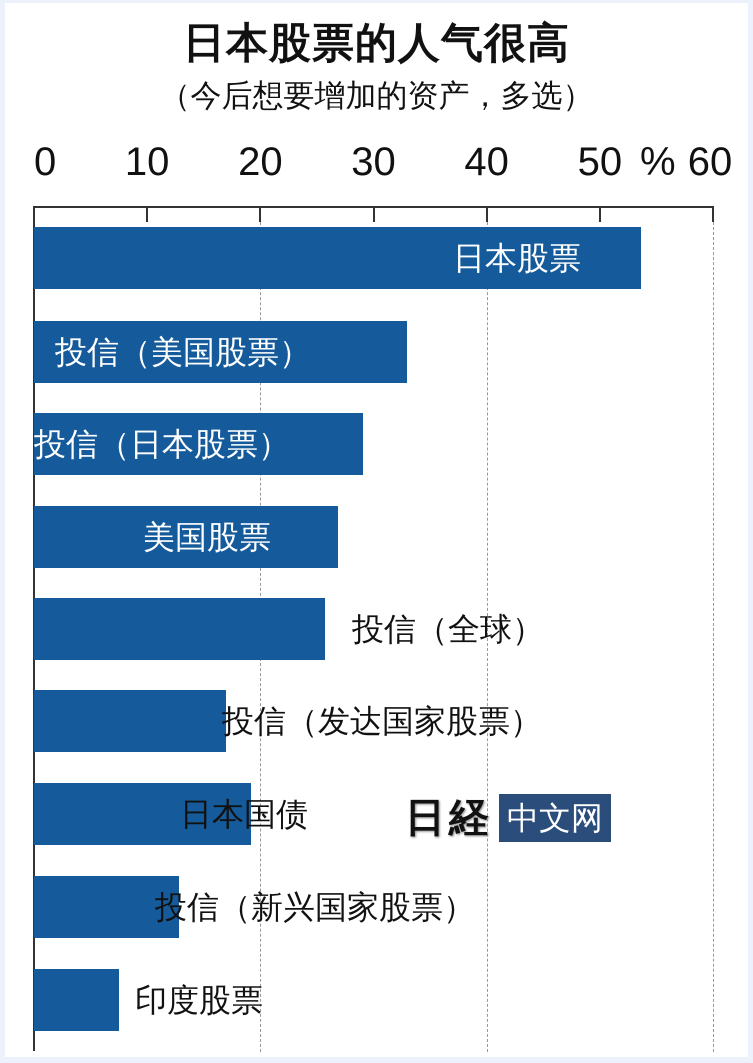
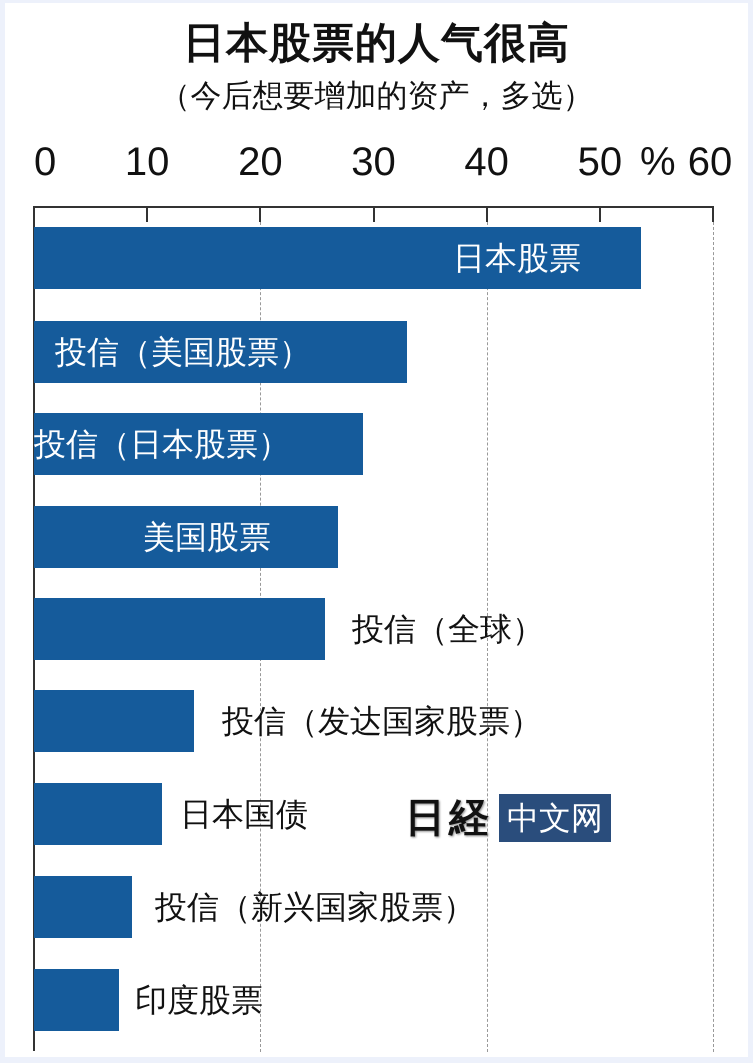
投信（发达国家股票）: 17.0 -> 14.1
日本国债: 19.2 -> 11.3
投信（新兴国家股票）: 12.8 -> 8.7
